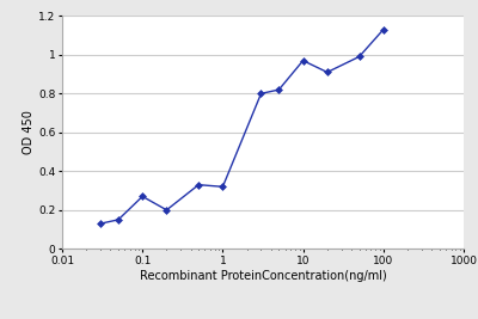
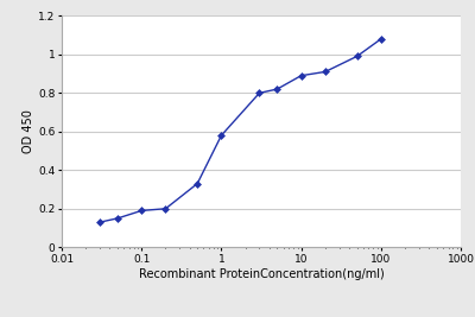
0.1: 0.27 -> 0.19
1: 0.32 -> 0.58
10: 0.97 -> 0.89
100: 1.13 -> 1.08
